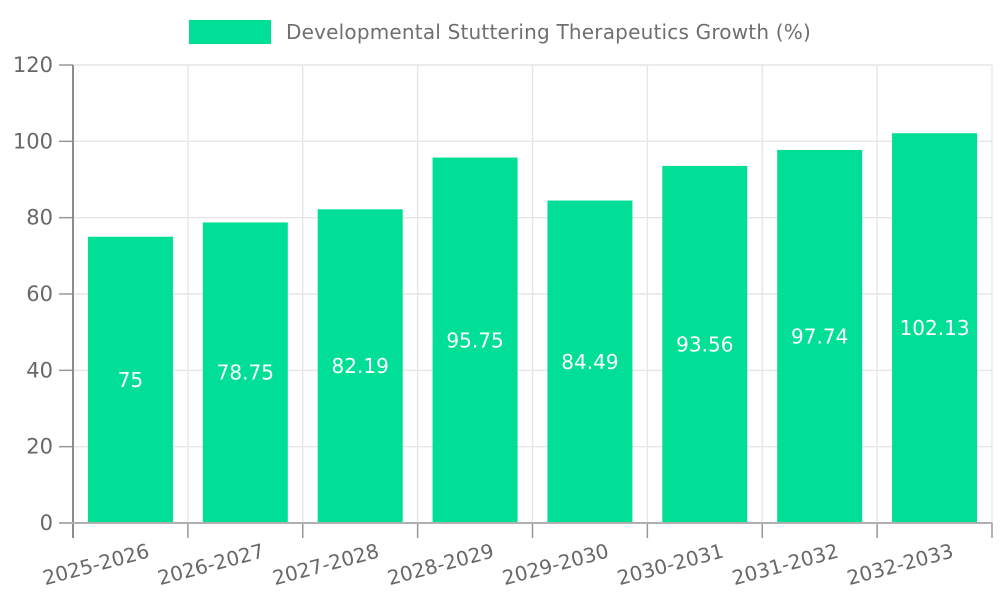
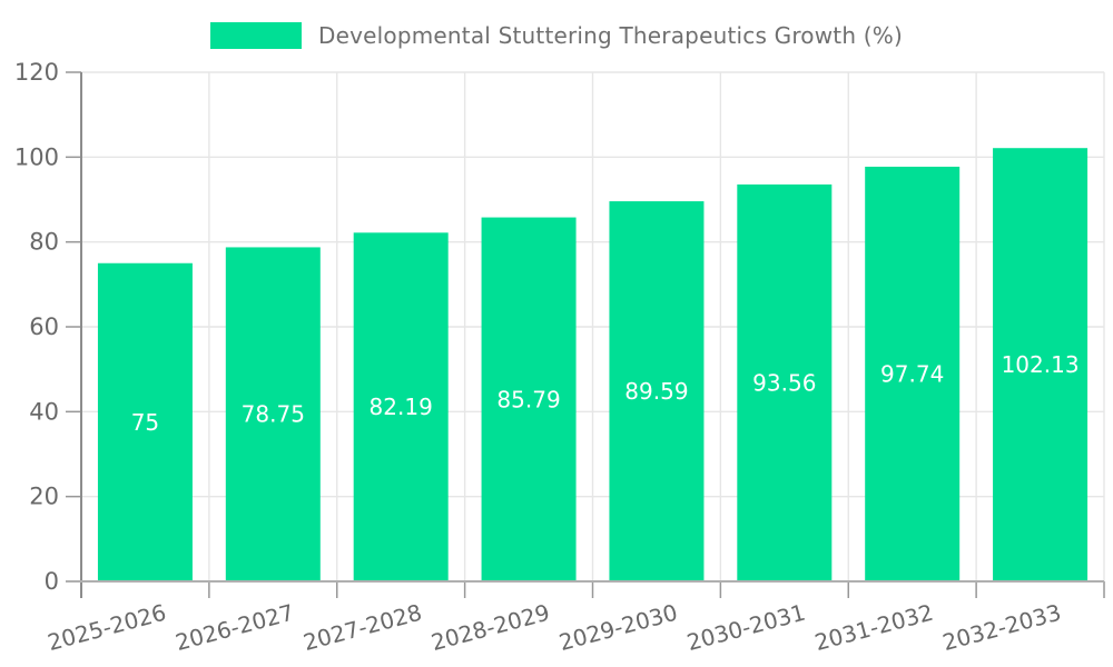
2028-2029: 95.75 -> 85.79
2029-2030: 84.49 -> 89.59
